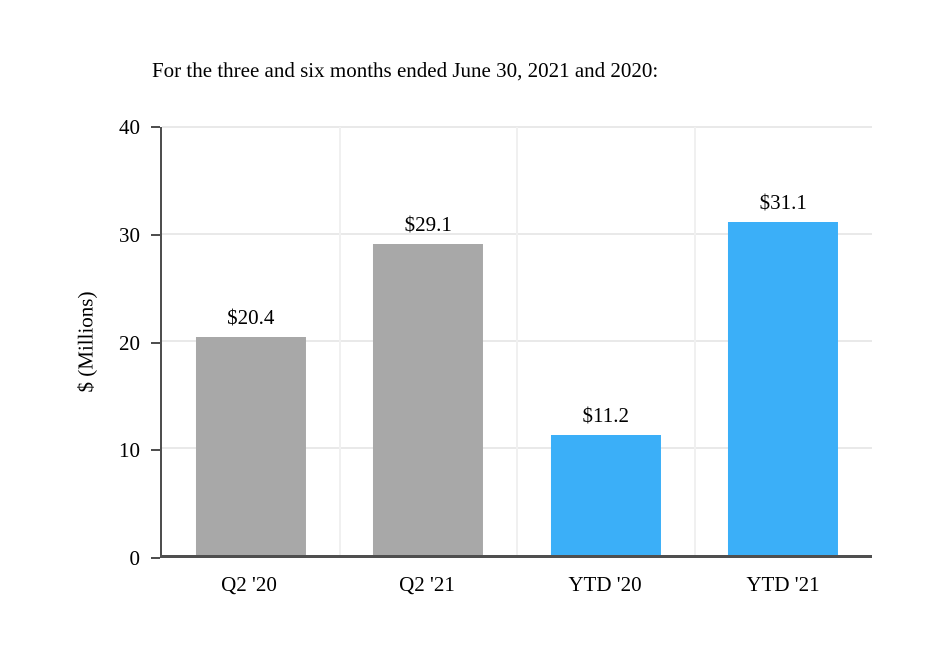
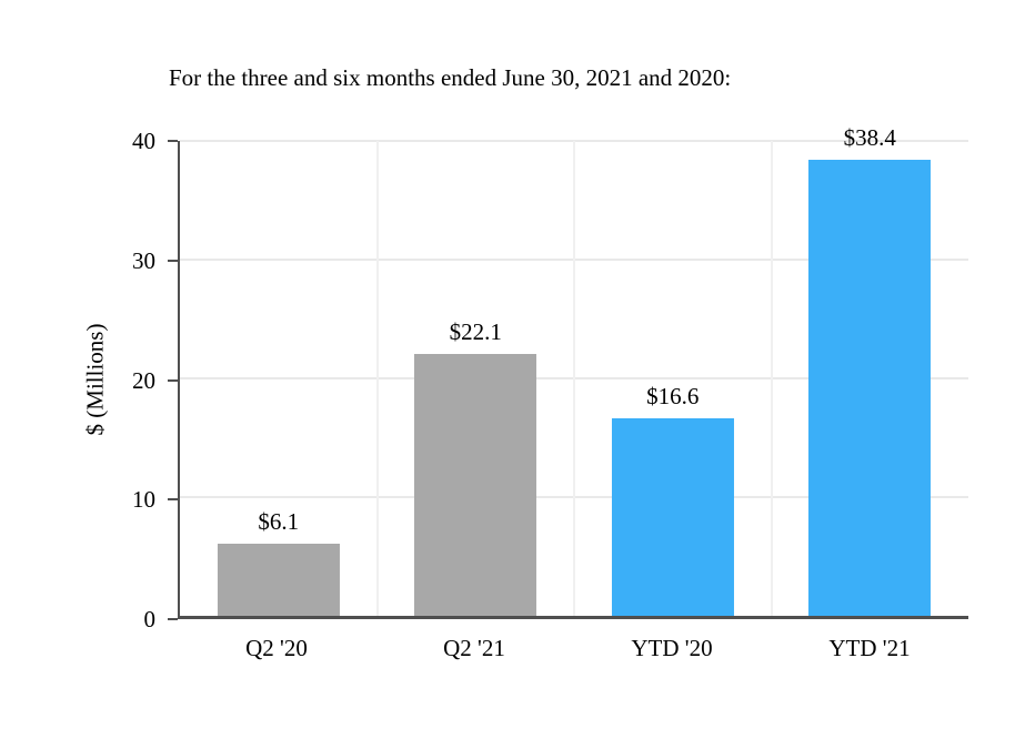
Q2 '20: $20.4 -> $6.1
Q2 '21: $29.1 -> $22.1
YTD '20: $11.2 -> $16.6
YTD '21: $31.1 -> $38.4
